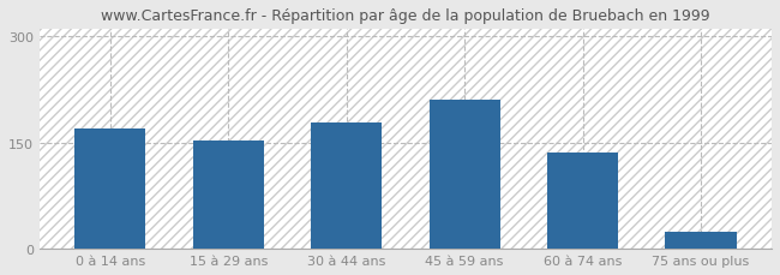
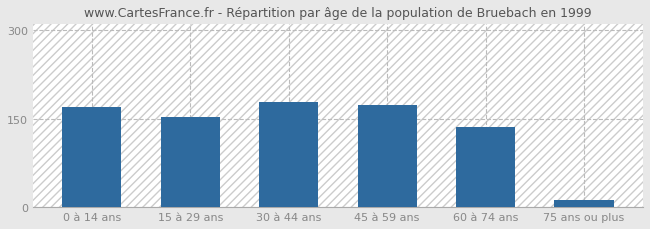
45 à 59 ans: 210 -> 174
75 ans ou plus: 24 -> 13
